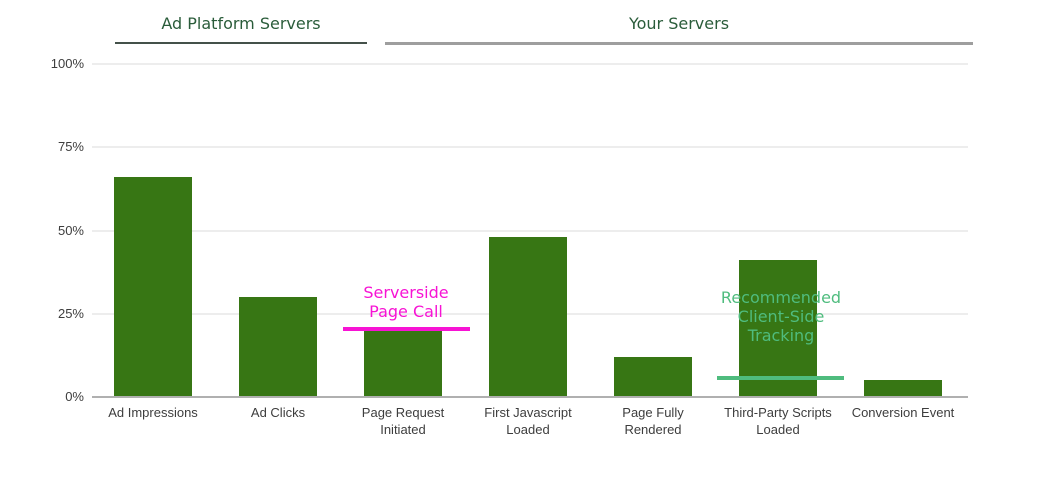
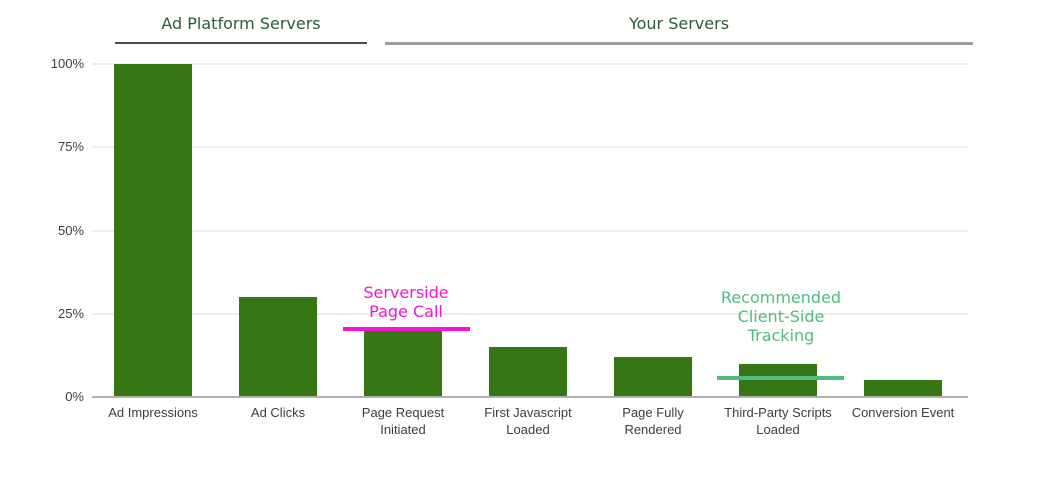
Ad Impressions: 66% -> 100%
First Javascript Loaded: 48% -> 15%
Third-Party Scripts Loaded: 41% -> 10%
